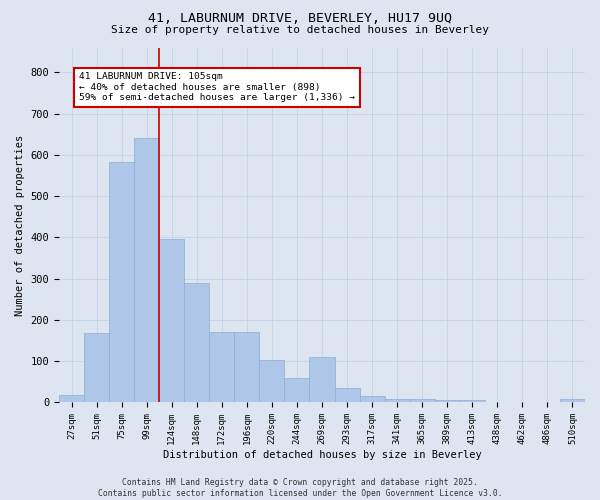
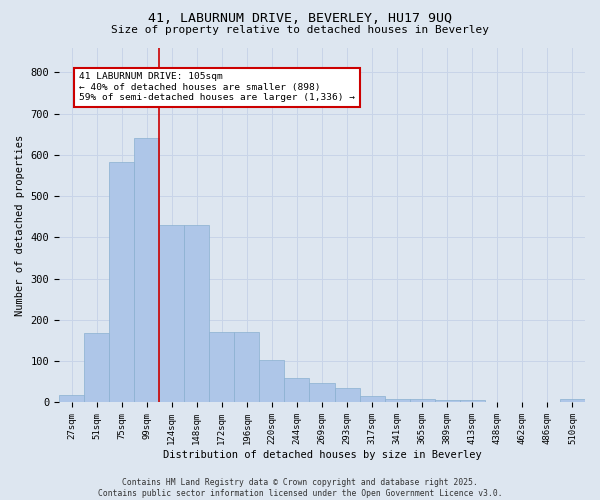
124sqm: 395 -> 430
148sqm: 290 -> 430
269sqm: 110 -> 47
